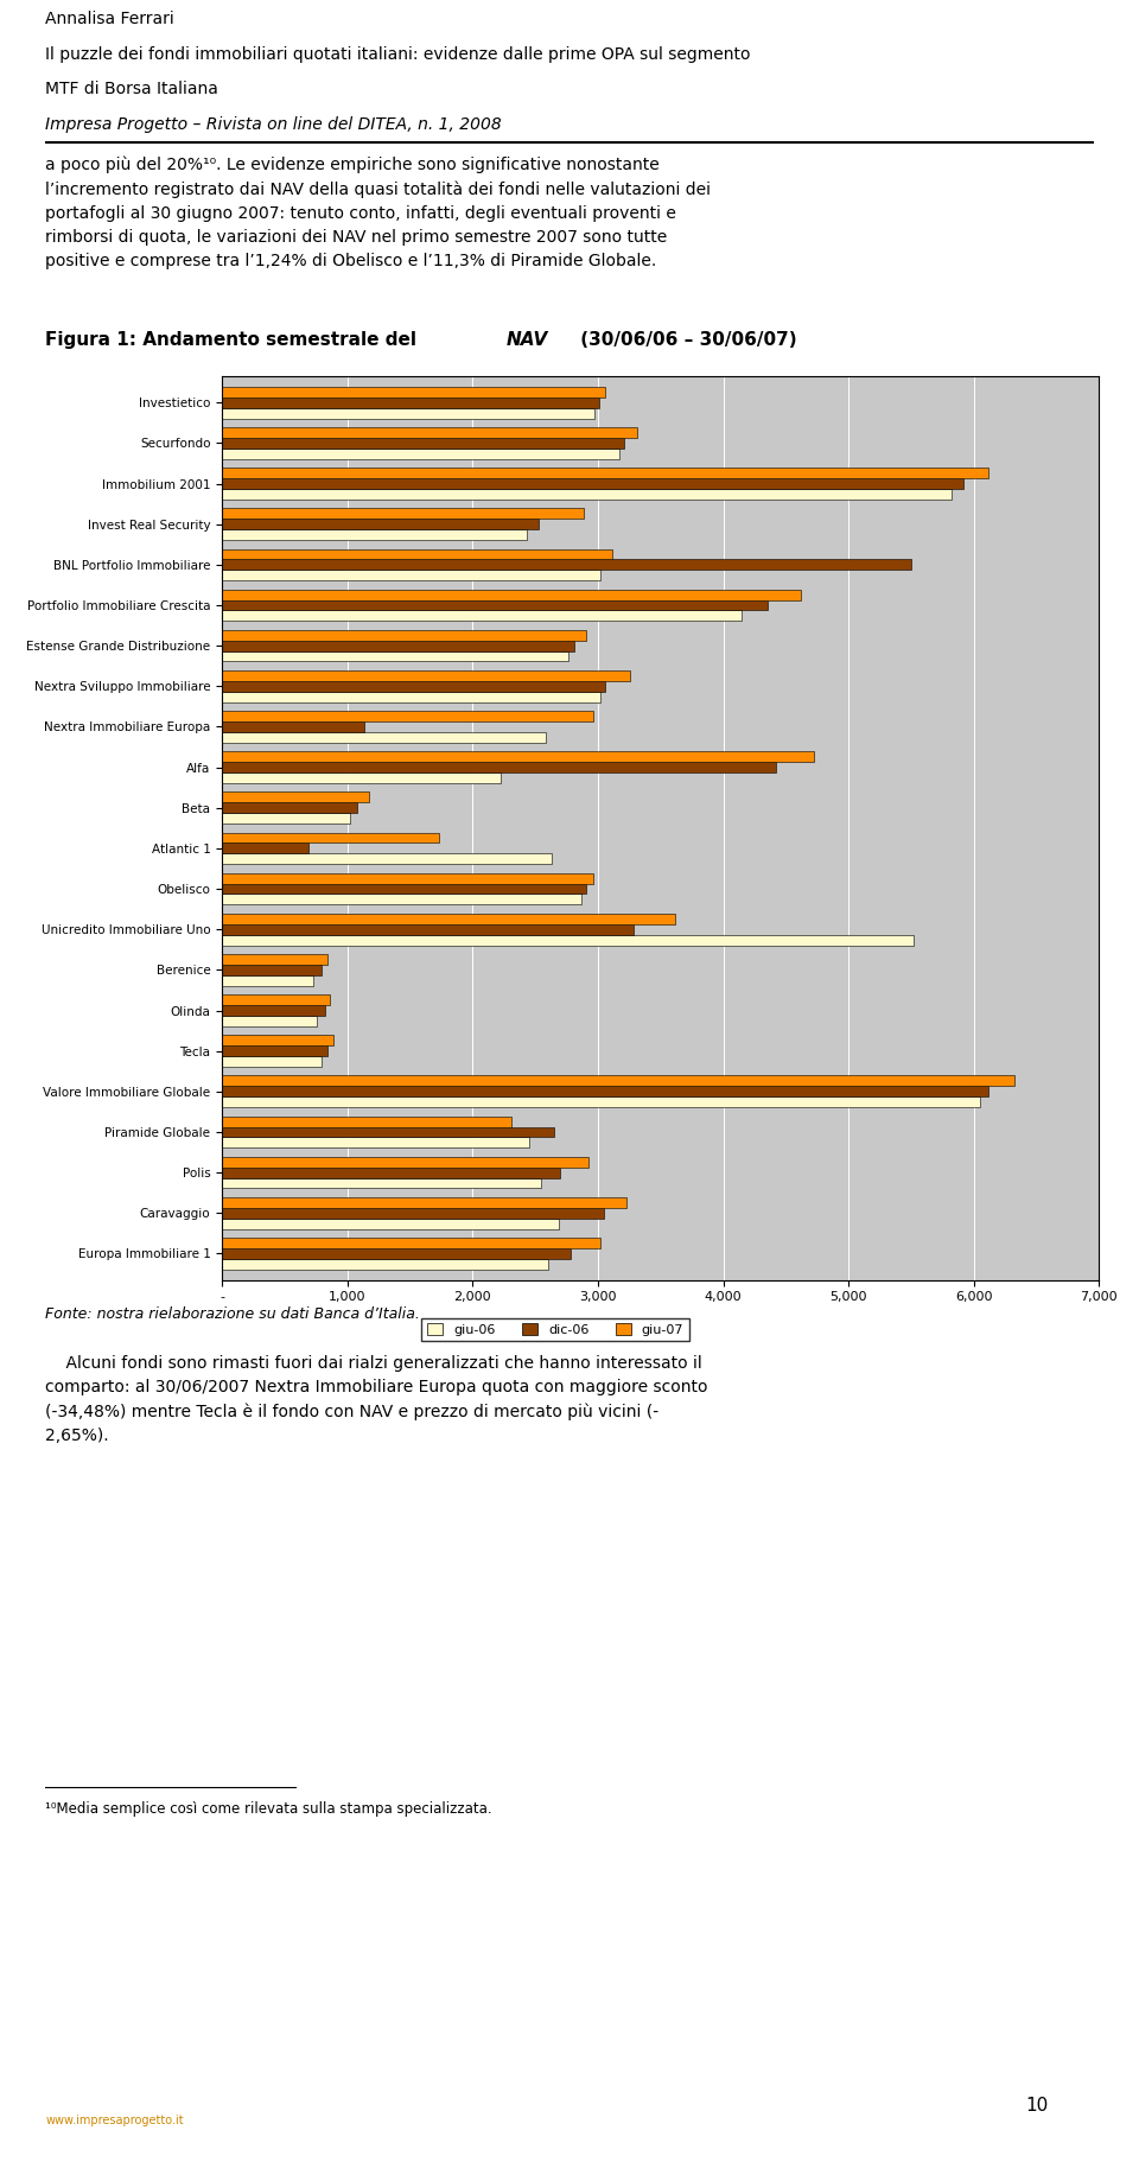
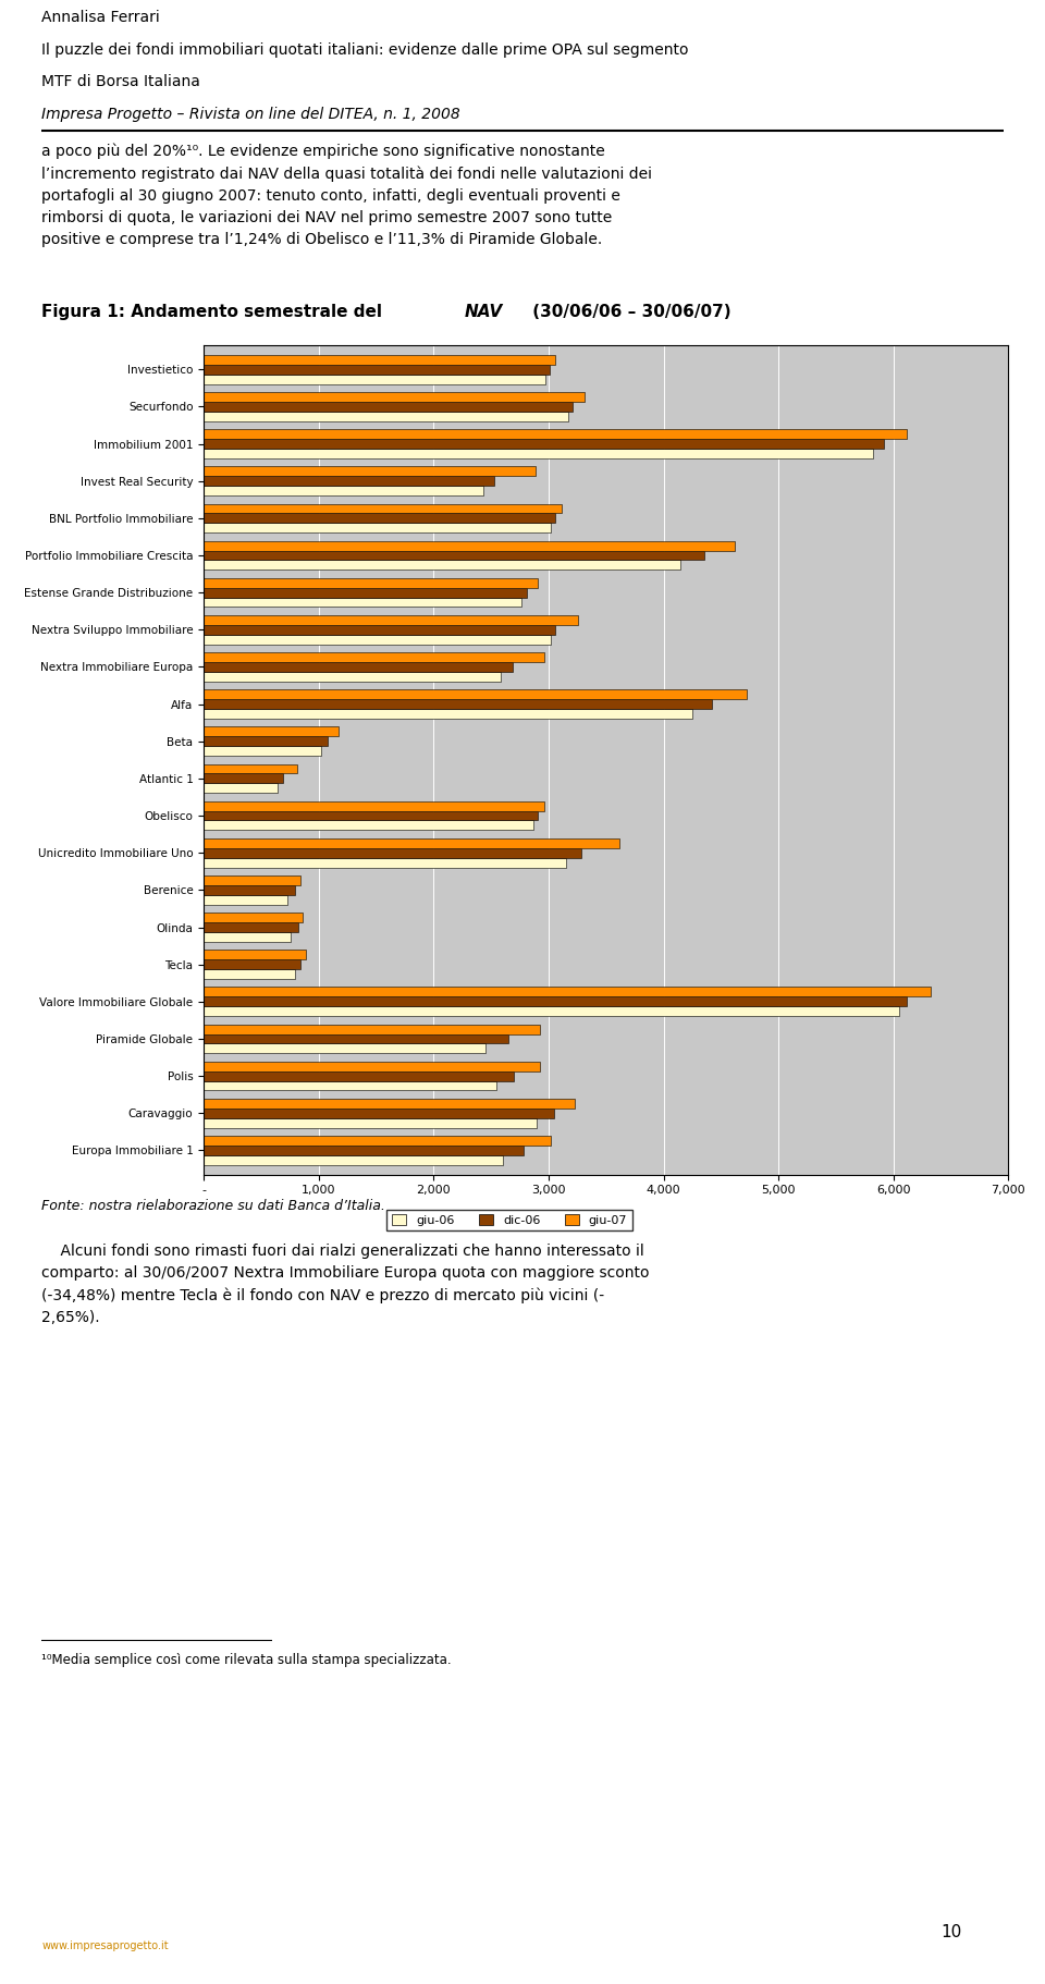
dic-06/BNL Portfolio Immobiliare: 5,500 -> 3,060
dic-06/Nextra Immobiliare Europa: 1,130 -> 2,690
giu-06/Alfa: 2,220 -> 4,250
giu-07/Atlantic 1: 1,730 -> 810
giu-06/Atlantic 1: 2,630 -> 640
giu-06/Unicredito Immobiliare Uno: 5,520 -> 3,150
giu-07/Piramide Globale: 2,310 -> 2,920
giu-06/Caravaggio: 2,690 -> 2,900
